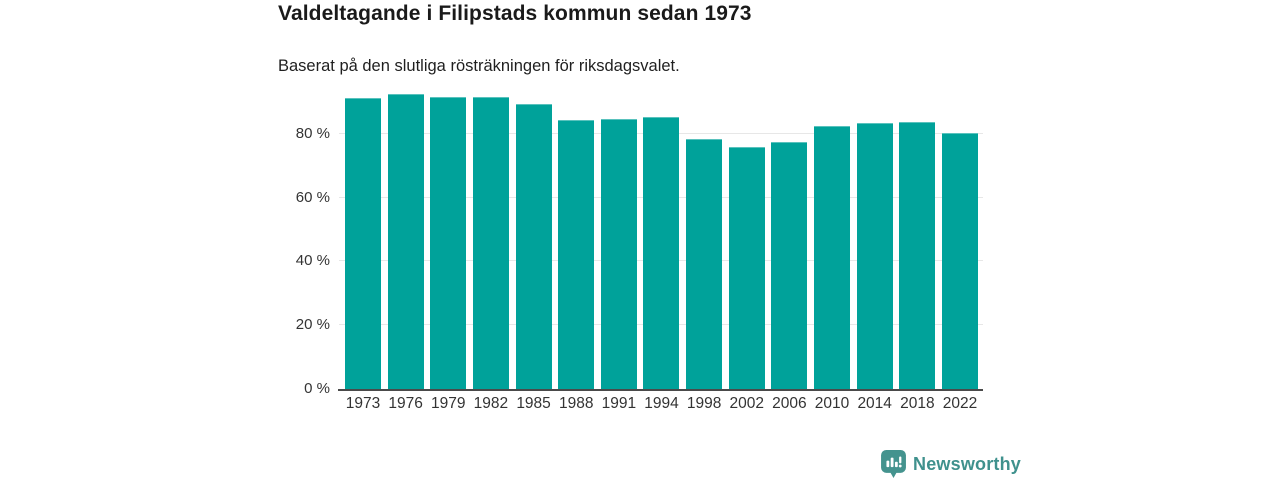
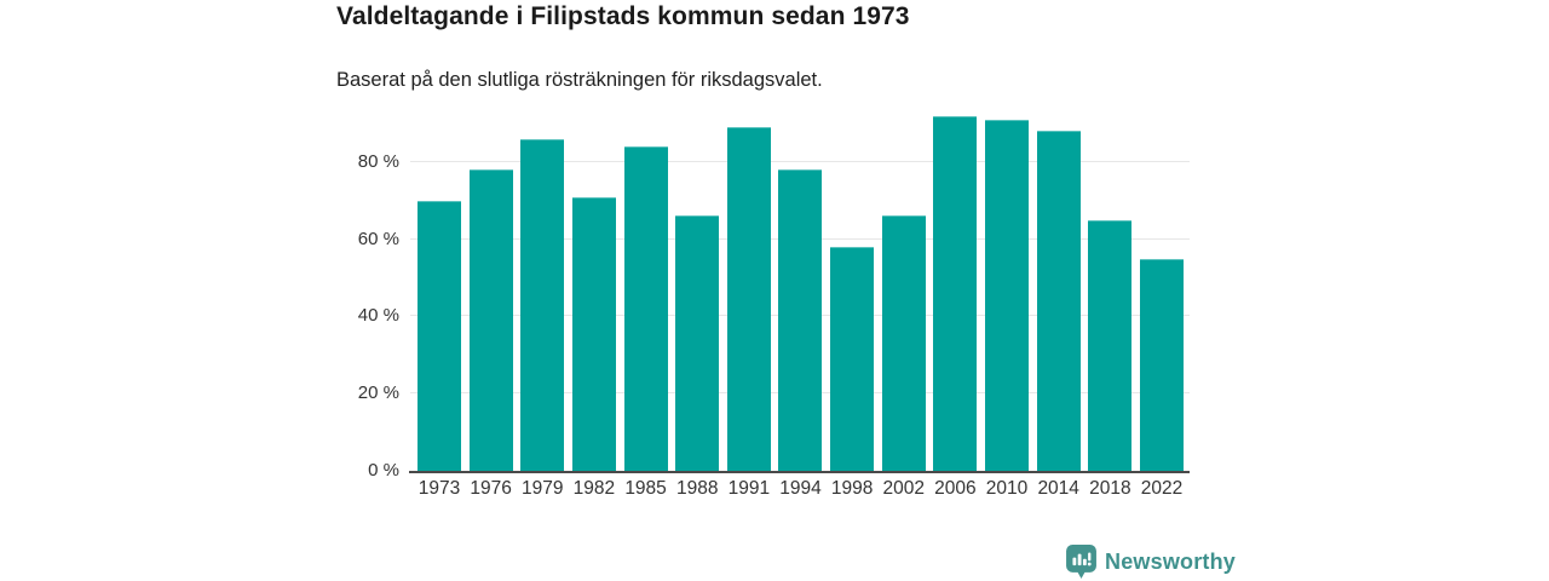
1973: 91% -> 70%
1976: 93% -> 78%
1979: 92% -> 86%
1982: 92% -> 71%
1985: 89% -> 84%
1988: 84% -> 66%
1991: 85% -> 89%
1994: 85% -> 78%
1998: 78% -> 58%
2002: 76% -> 66%
2006: 77% -> 92%
2010: 83% -> 91%
2014: 84% -> 88%
2018: 84% -> 65%
2022: 80% -> 55%
